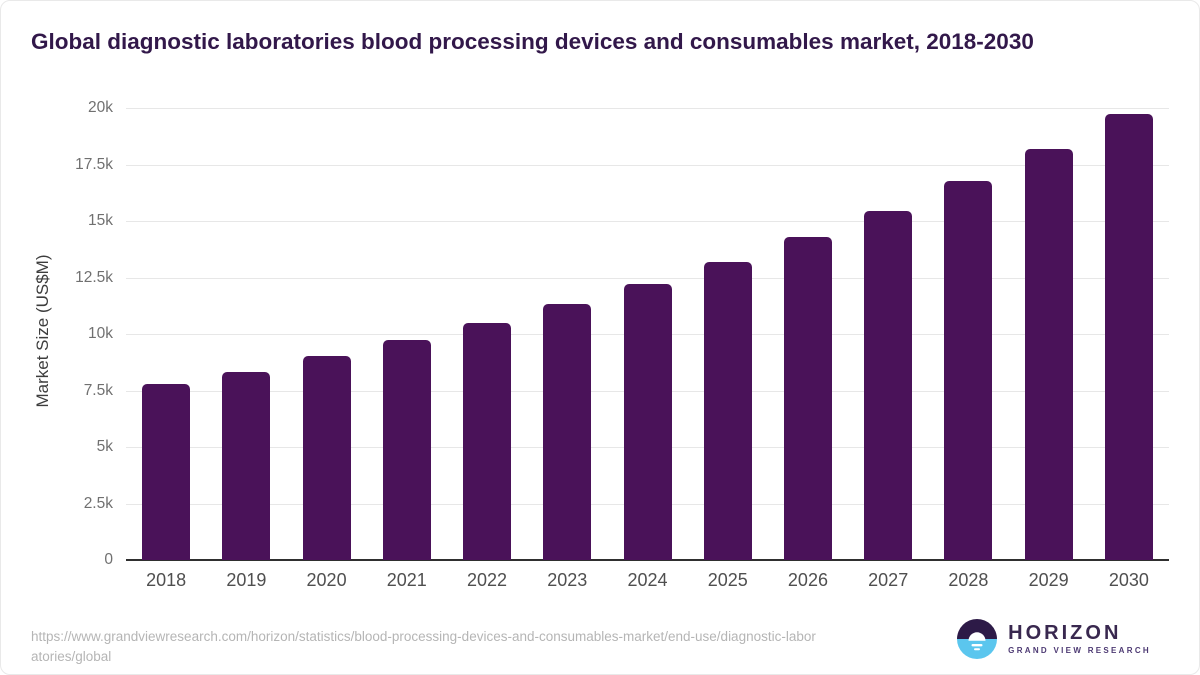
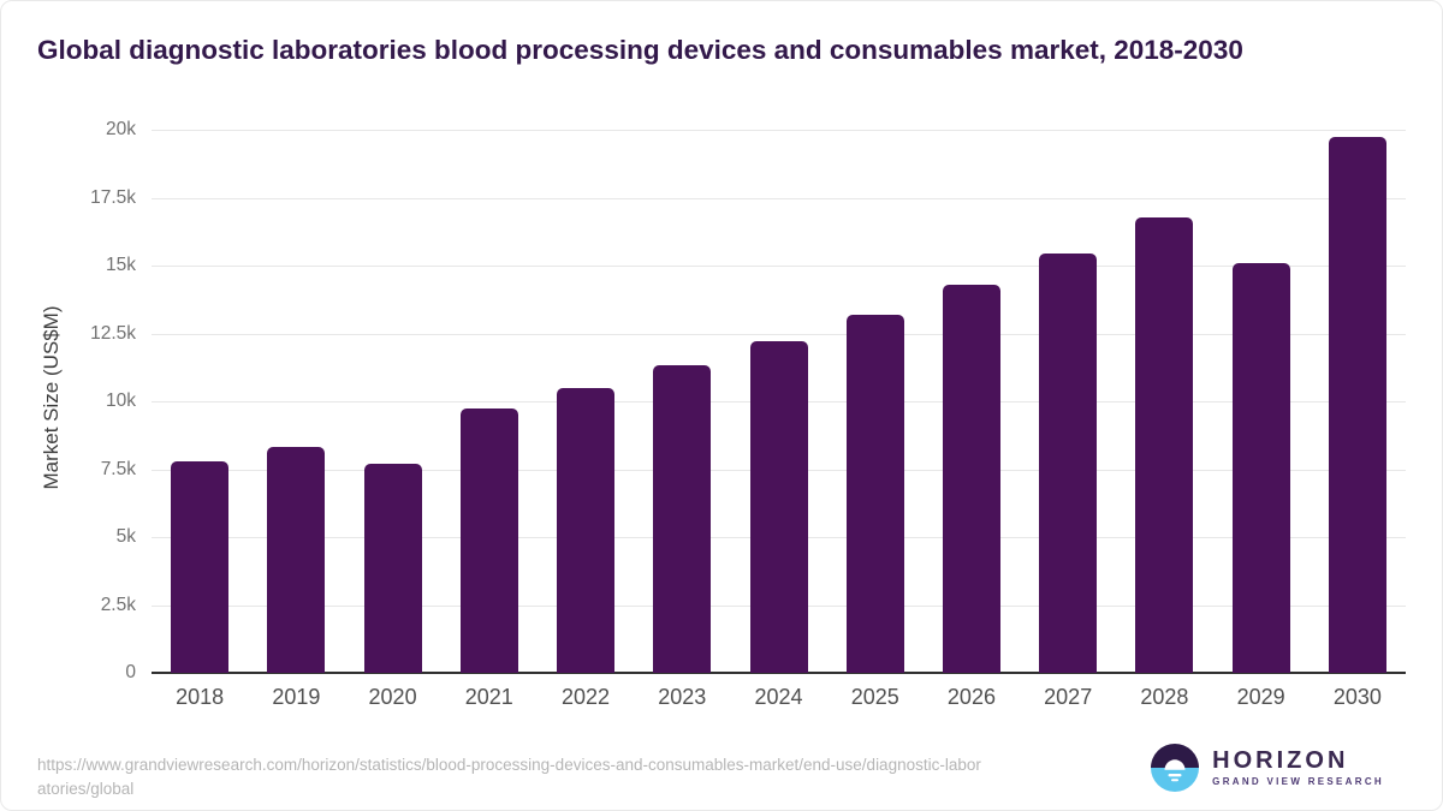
2020: 9.0k -> 7.7k
2029: 18.2k -> 15.1k
